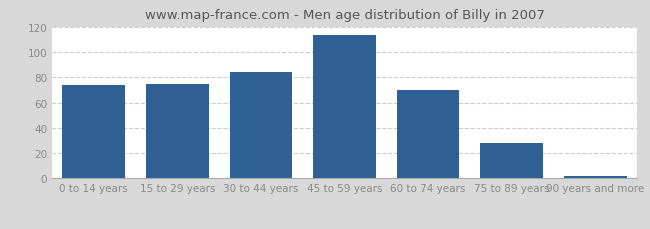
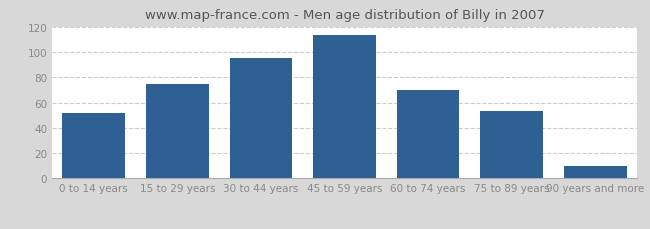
0 to 14 years: 74 -> 52
30 to 44 years: 84 -> 95
75 to 89 years: 28 -> 53
90 years and more: 2 -> 10
